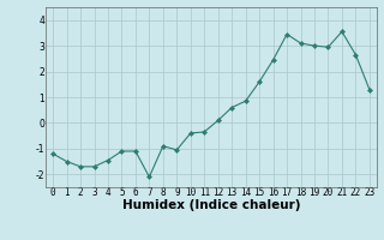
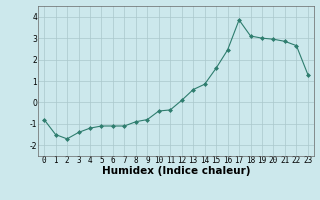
0: -1.20 -> -0.80
3: -1.70 -> -1.40
4: -1.45 -> -1.20
7: -2.10 -> -1.10
9: -1.05 -> -0.80
17: 3.45 -> 3.85
21: 3.55 -> 2.85
